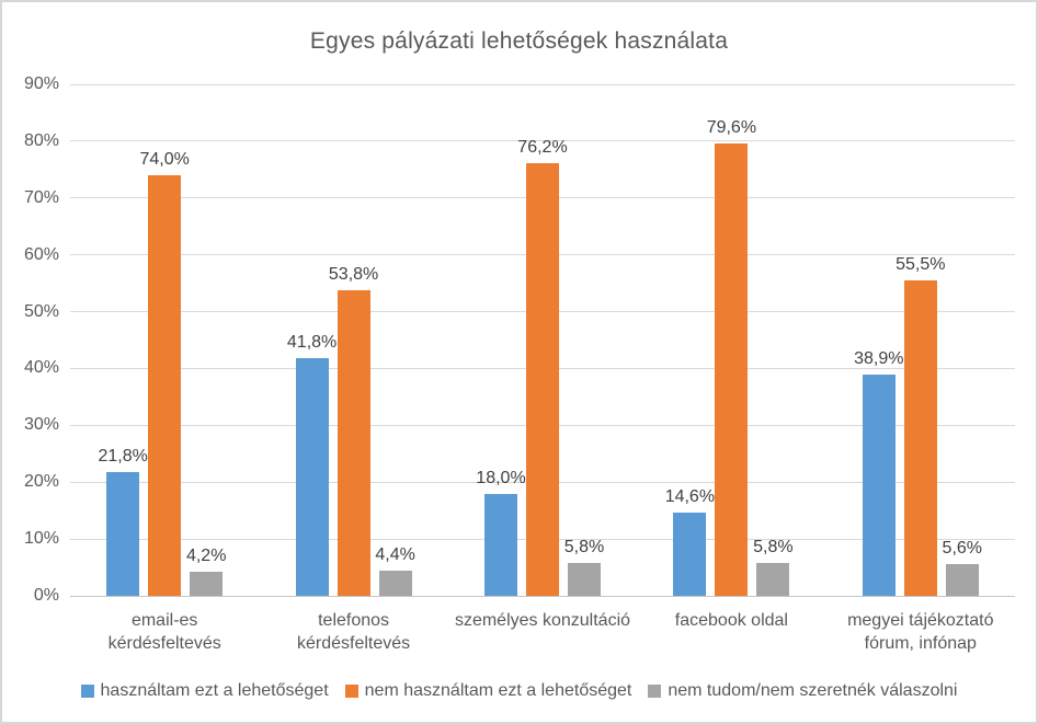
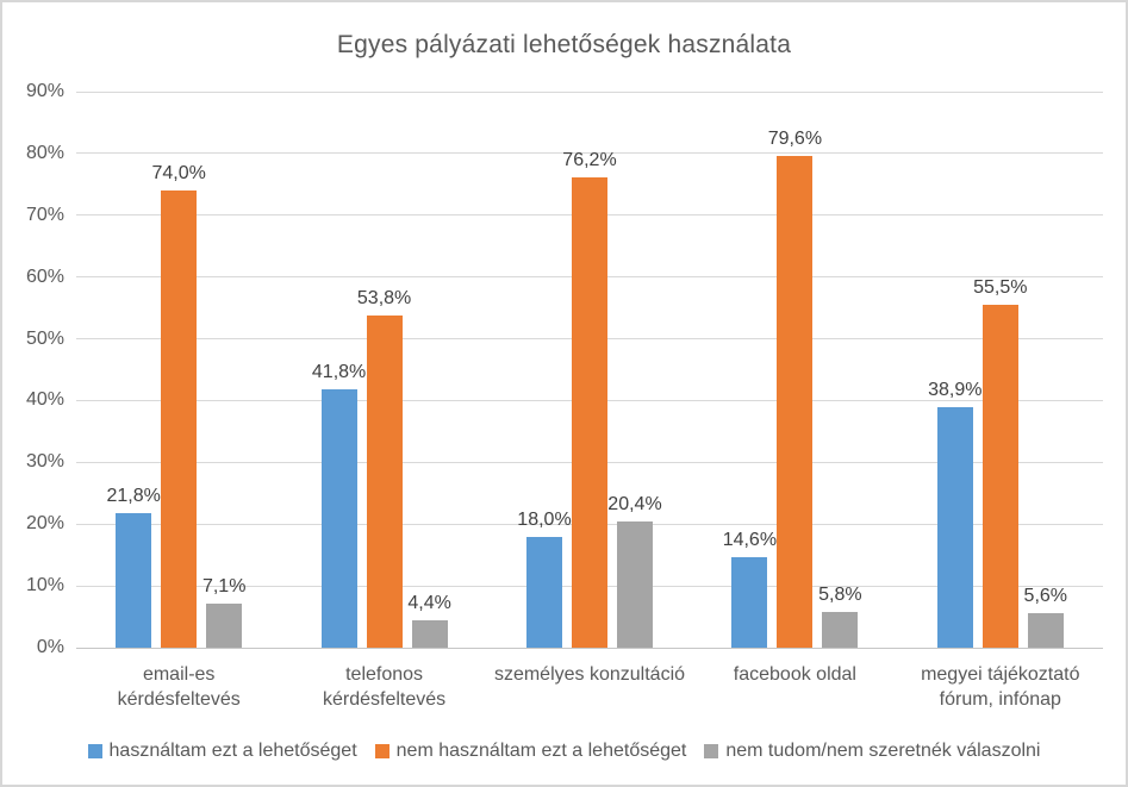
nem tudom/nem szeretnék válaszolni/email-es kérdésfeltevés: 4,2% -> 7,1%
nem tudom/nem szeretnék válaszolni/személyes konzultáció: 5,8% -> 20,4%
